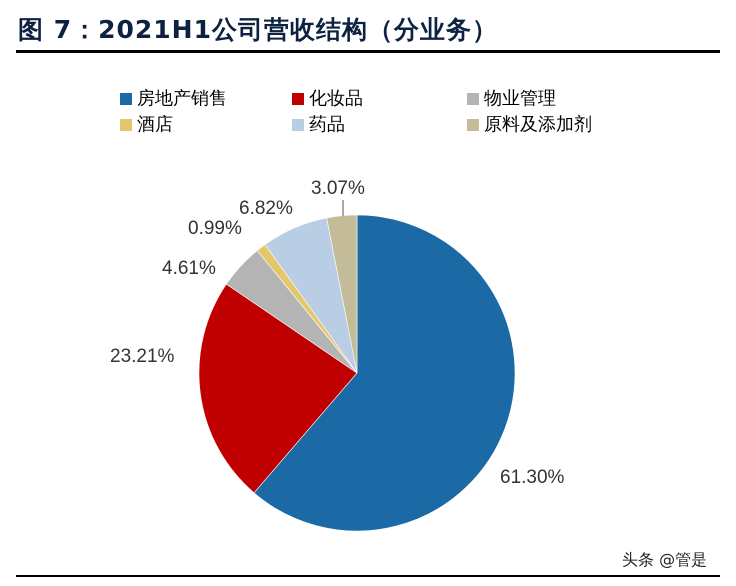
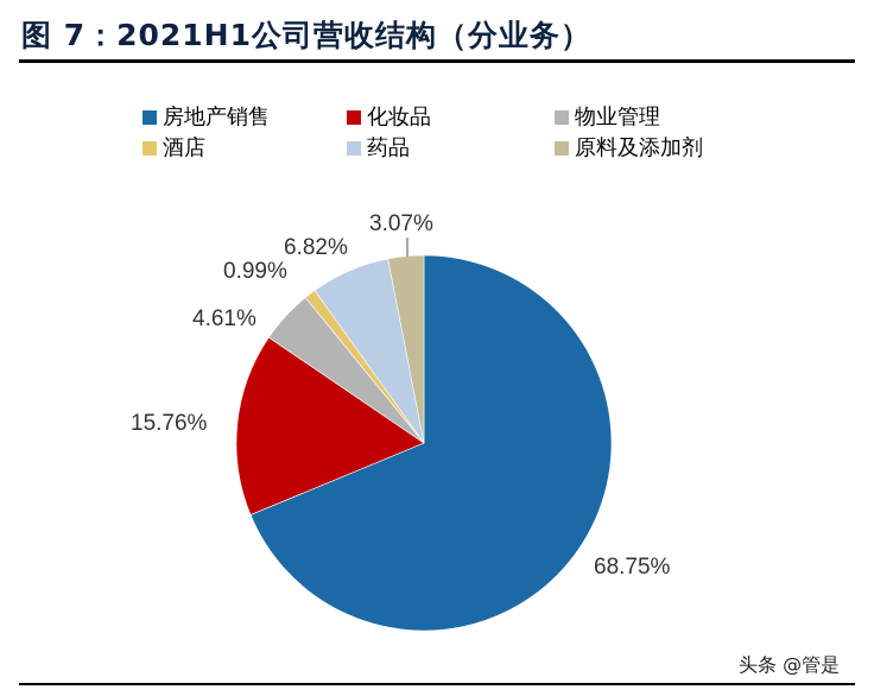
房地产销售: 61.30% -> 68.75%
化妆品: 23.21% -> 15.76%
